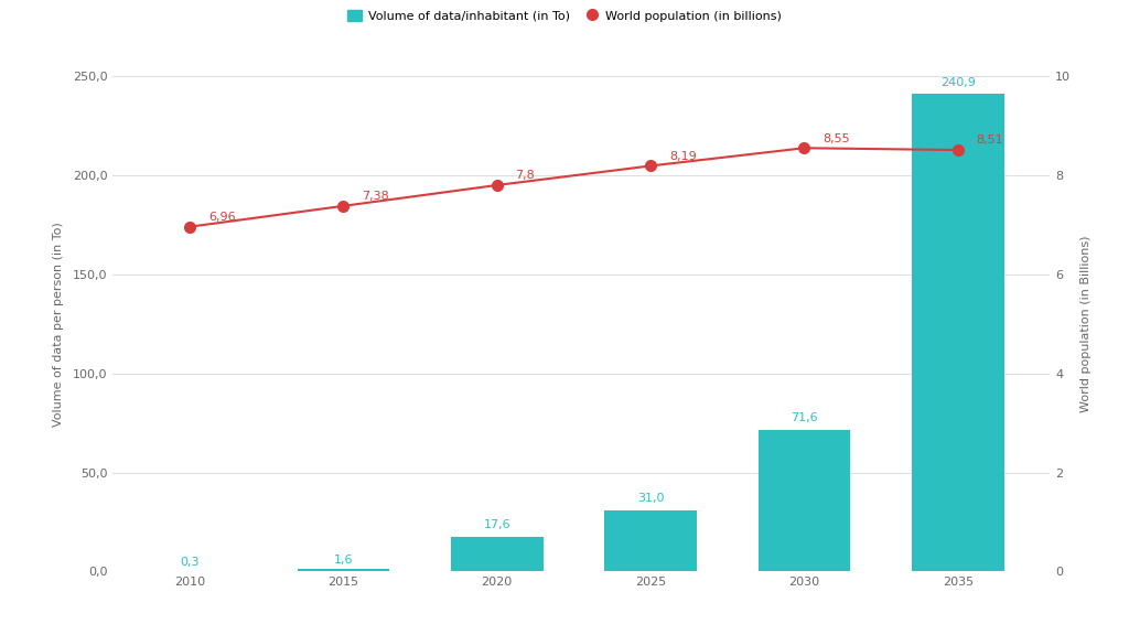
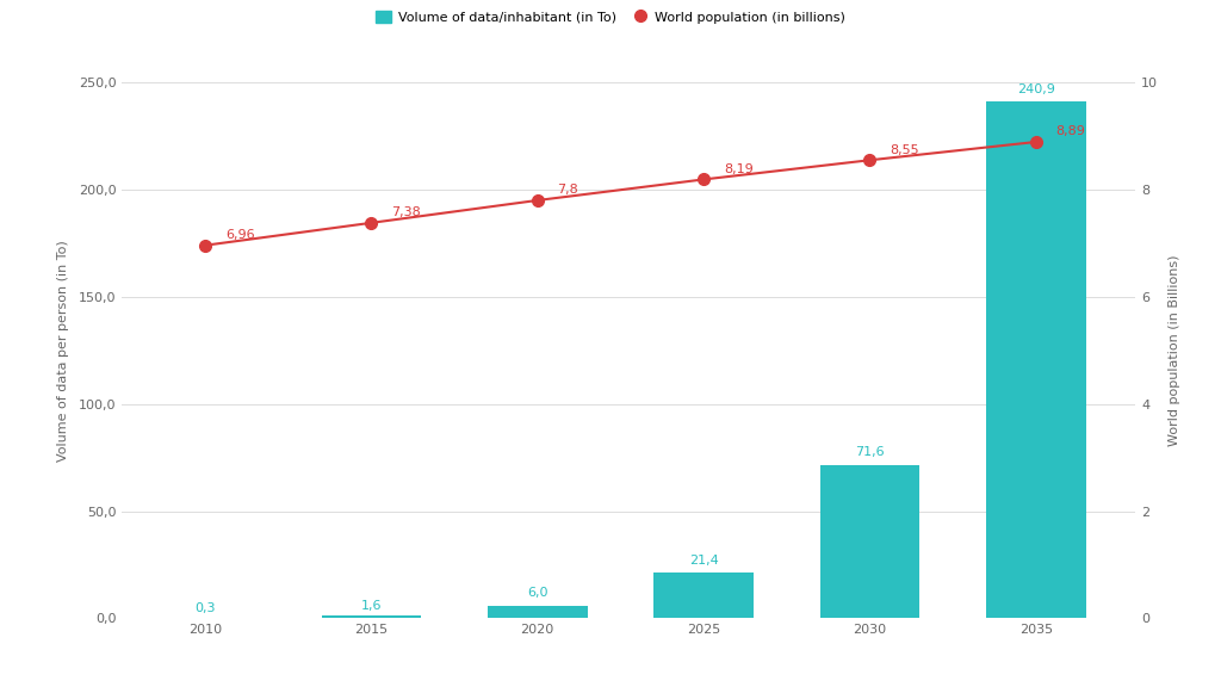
Volume of data/inhabitant (in To)/2020: 17,6 -> 6,0
Volume of data/inhabitant (in To)/2025: 31,0 -> 21,4
World population (in billions)/2035: 8,51 -> 8,89
